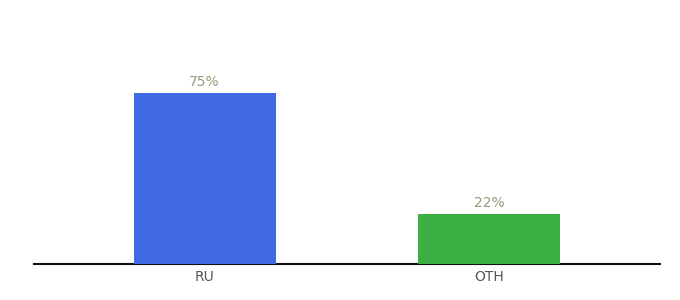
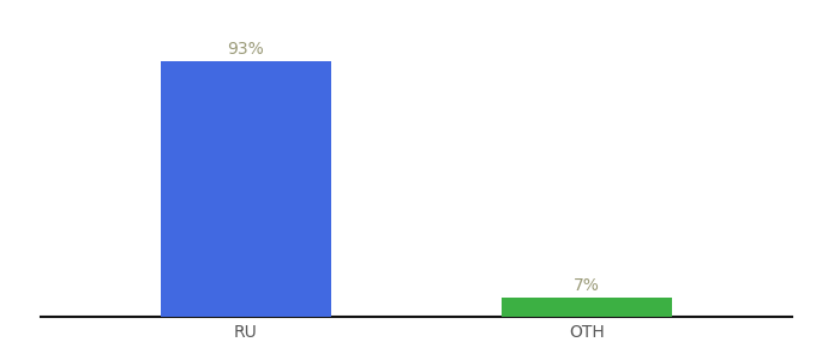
RU: 75% -> 93%
OTH: 22% -> 7%
